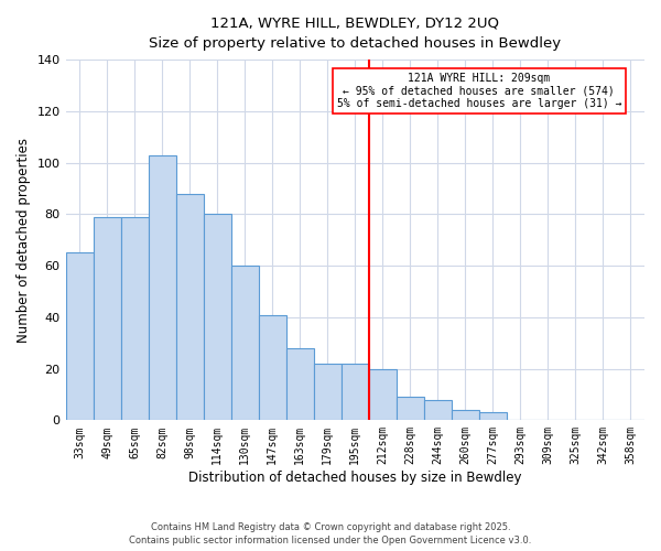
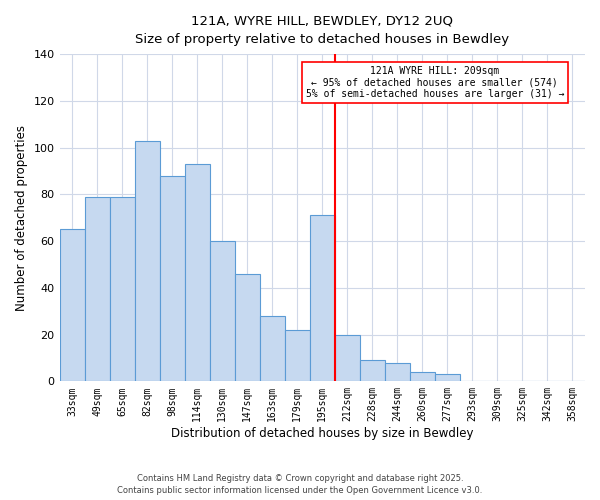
114sqm: 80 -> 93
147sqm: 41 -> 46
195sqm: 22 -> 71
